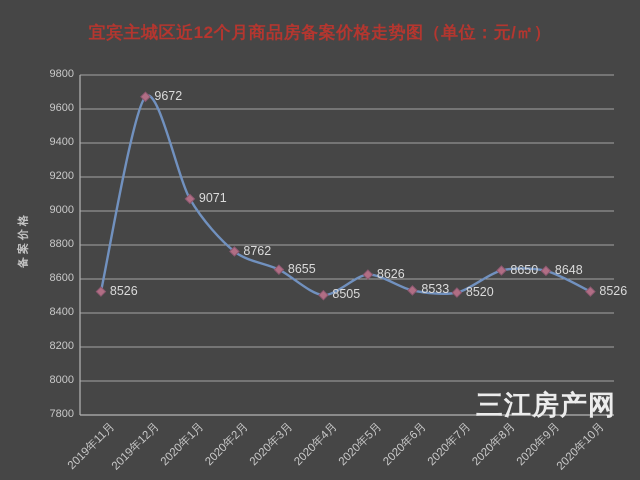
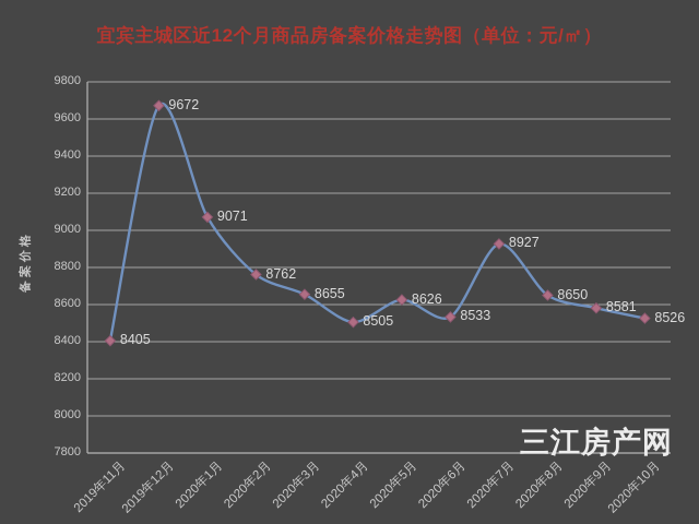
2019年11月: 8526 -> 8405
2020年7月: 8520 -> 8927
2020年9月: 8648 -> 8581
